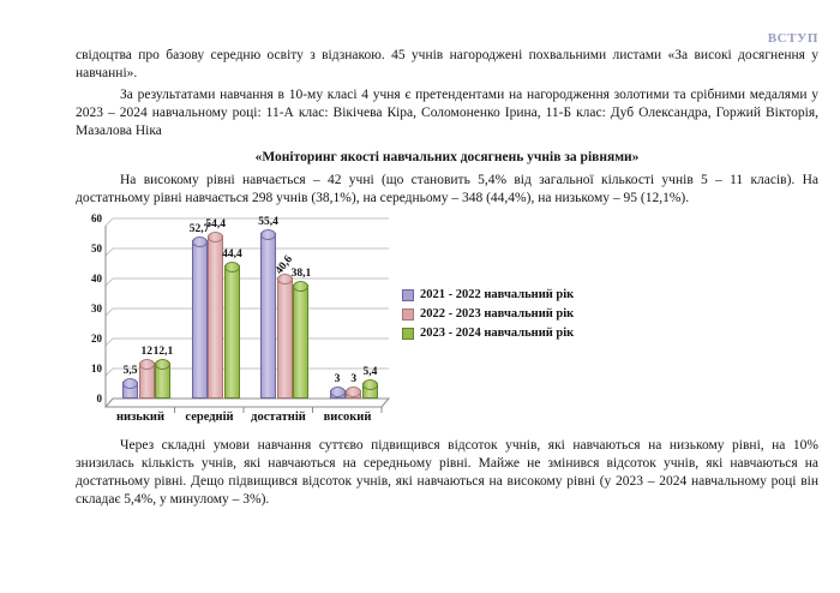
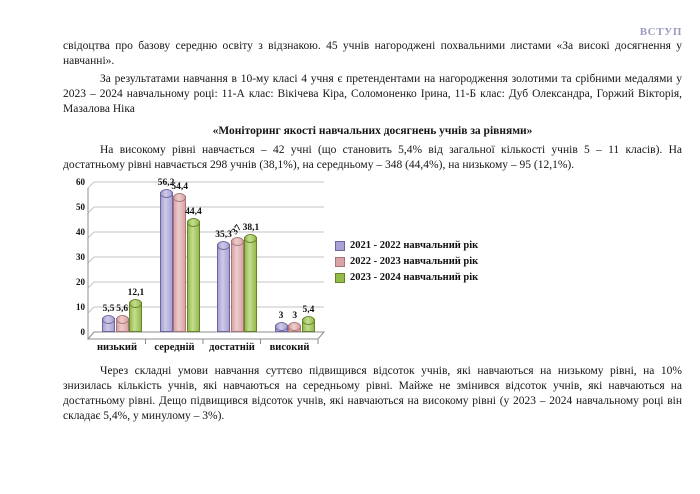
2022 - 2023 навчальний рік/низький: 12 -> 5,6
2021 - 2022 навчальний рік/середній: 52,7 -> 56,2
2021 - 2022 навчальний рік/достатній: 55,4 -> 35,3
2022 - 2023 навчальний рік/достатній: 40,6 -> 37
